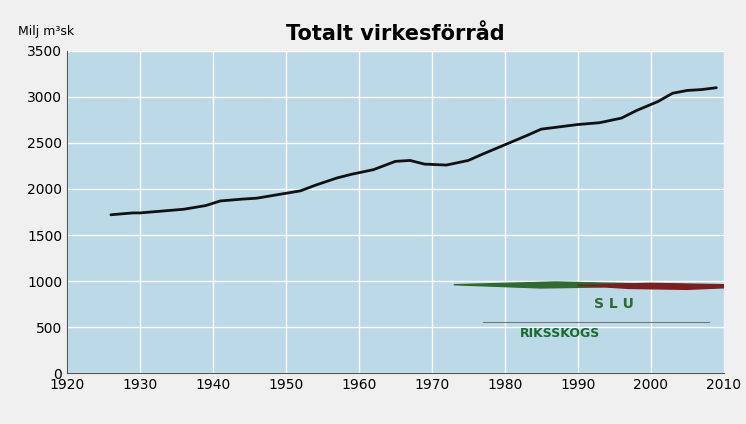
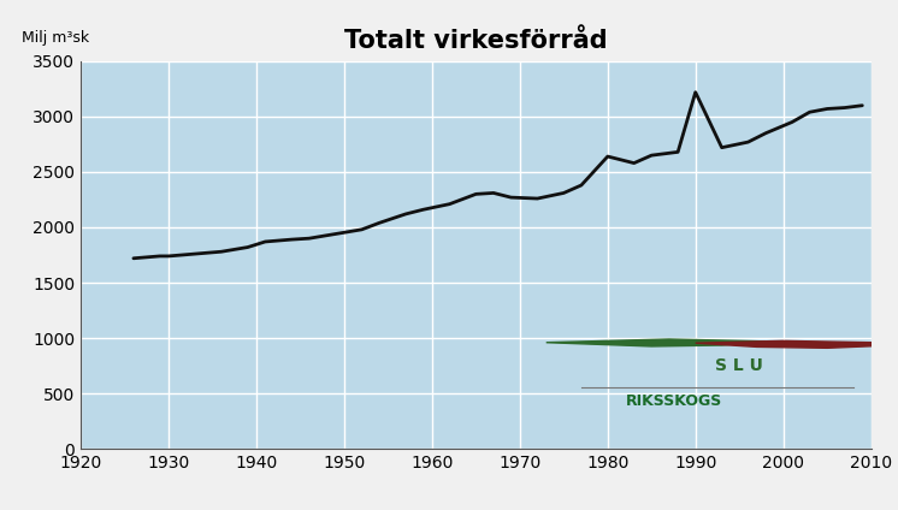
1980: 2480 -> 2640
1990: 2700 -> 3220
